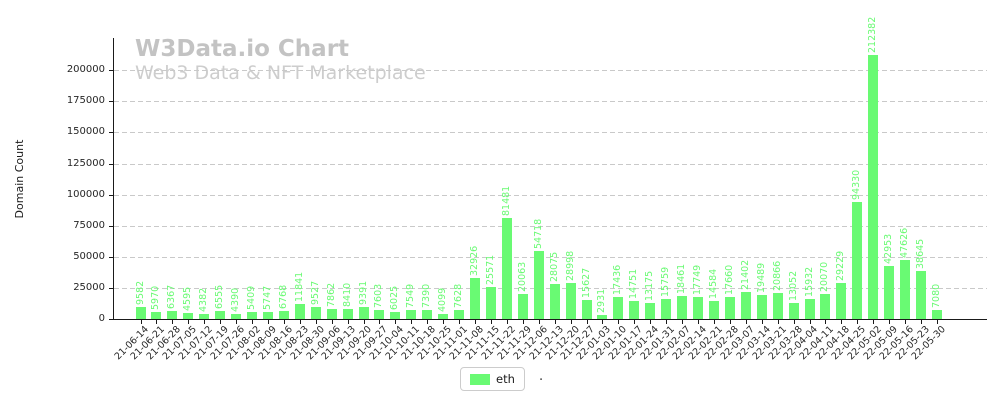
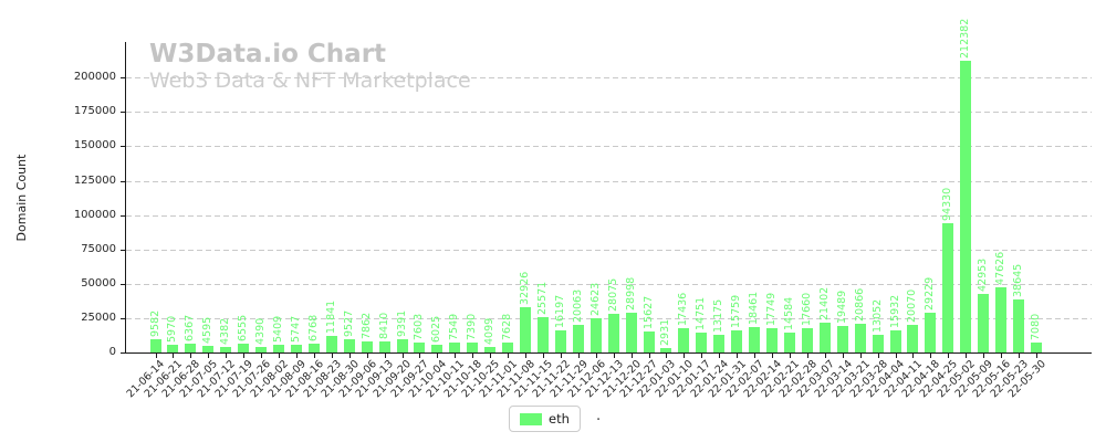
21-11-22: 81481 -> 16197
21-12-06: 54718 -> 24623
